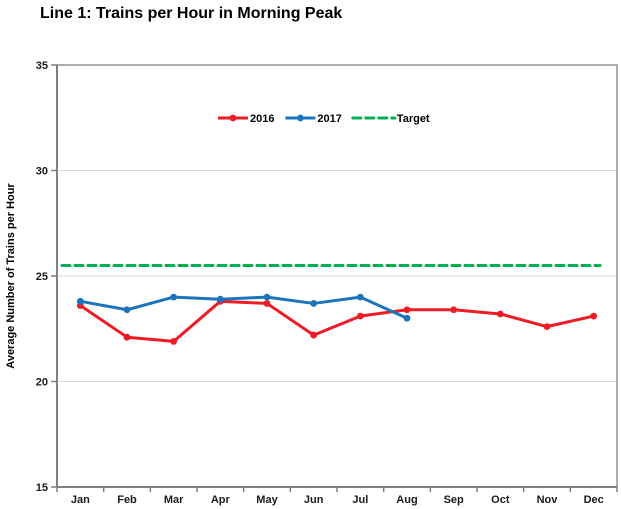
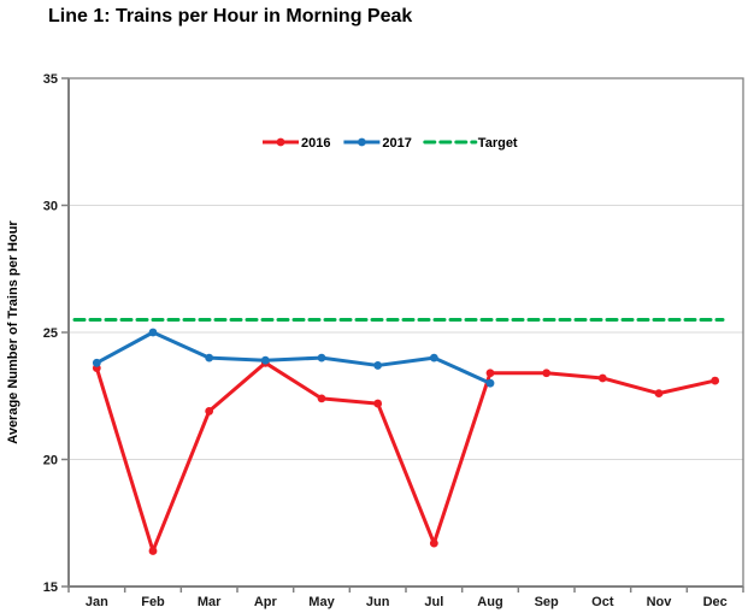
2016/Feb: 22.1 -> 16.4
2017/Feb: 23.4 -> 25.0
Target/Apr: 25.5 -> 30.5
2016/May: 23.7 -> 22.4
2016/Jul: 23.1 -> 16.7
Target/Jul: 25.5 -> 26.2
